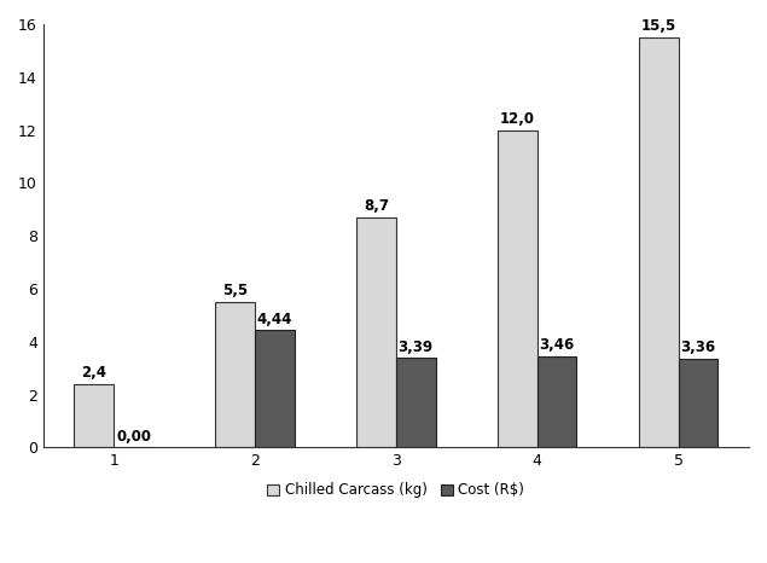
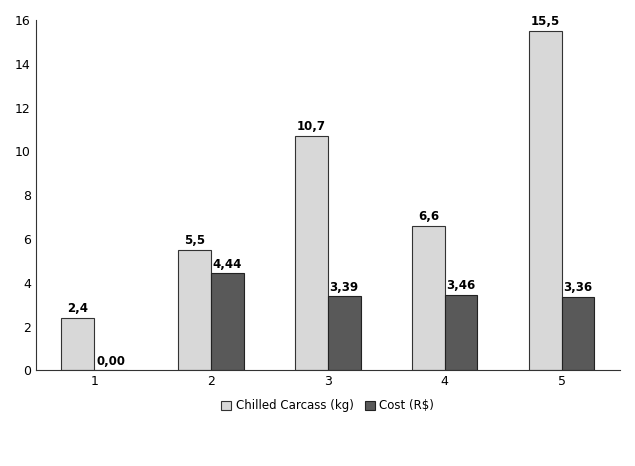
Chilled Carcass (kg)/3: 8,7 -> 10,7
Chilled Carcass (kg)/4: 12,0 -> 6,6
